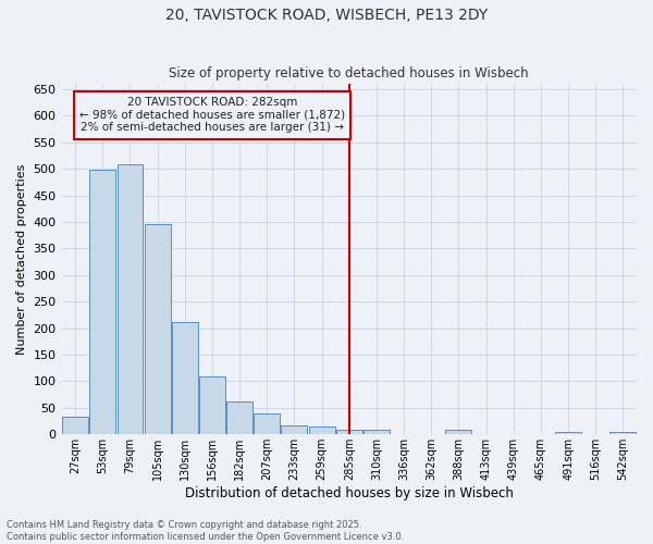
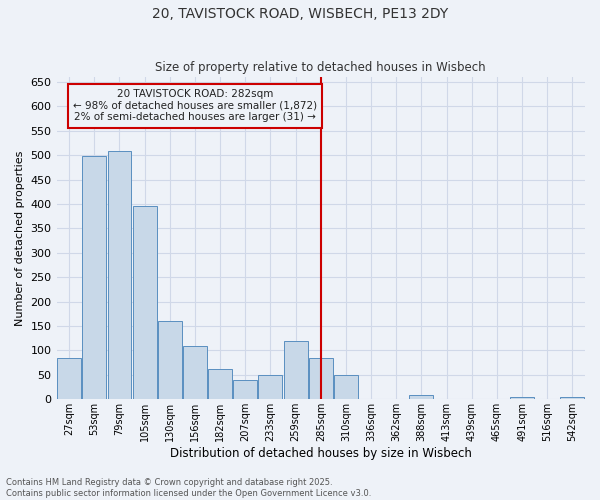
27sqm: 33 -> 85
130sqm: 212 -> 160
233sqm: 16 -> 50
259sqm: 14 -> 120
285sqm: 8 -> 85
310sqm: 9 -> 50
